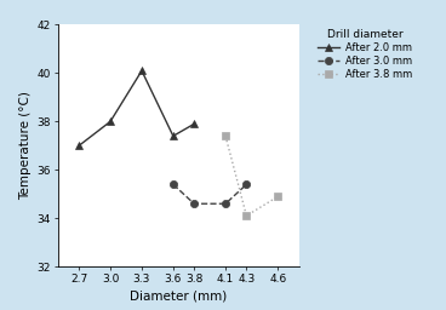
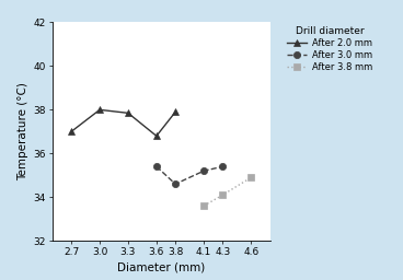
After 2.0 mm/3.3: 40.1 -> 37.9
After 2.0 mm/3.6: 37.4 -> 36.8
After 3.0 mm/4.1: 34.6 -> 35.2
After 3.8 mm/4.1: 37.4 -> 33.6
